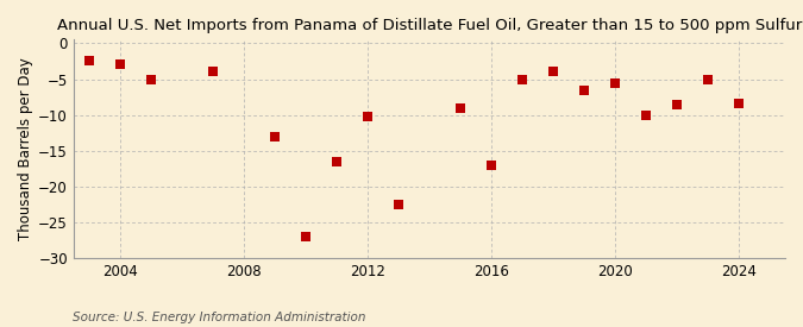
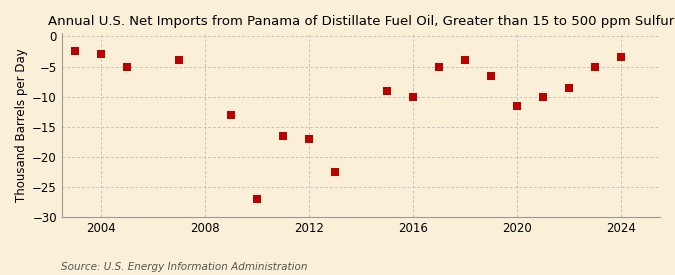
2012: -10.2 -> -17.0
2016: -17.0 -> -10.0
2020: -5.6 -> -11.5
2024: -8.4 -> -3.5
